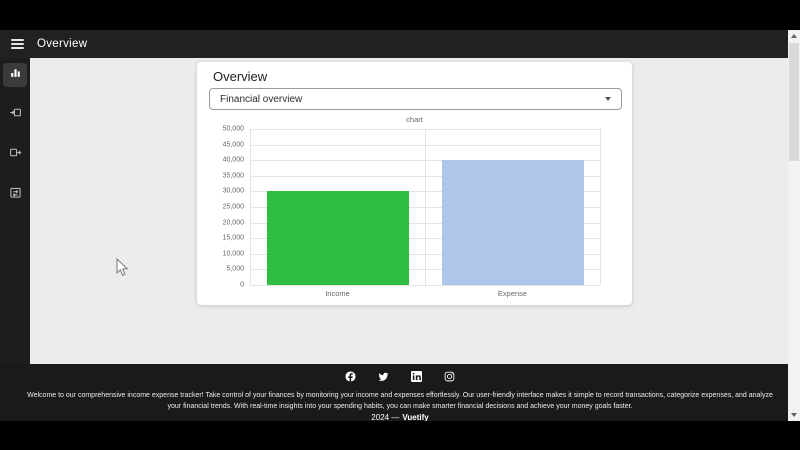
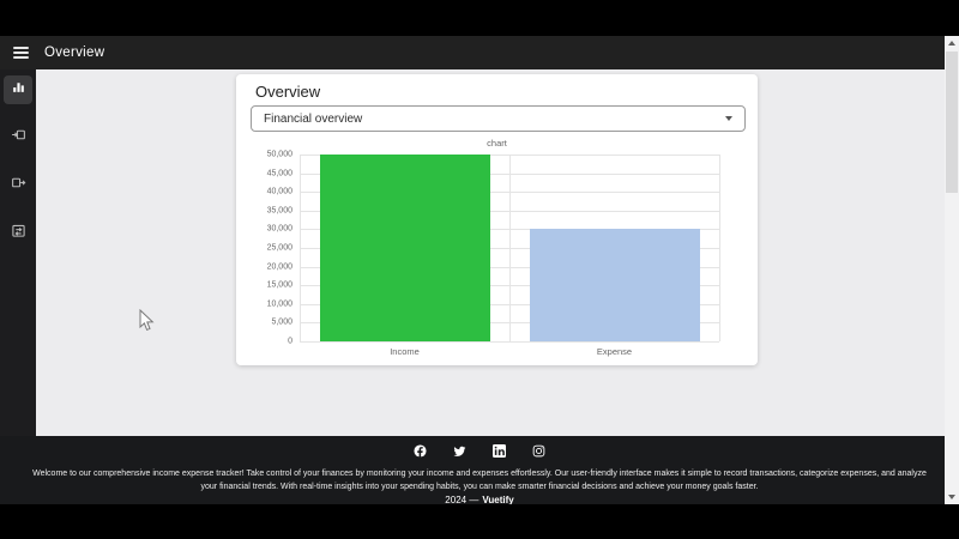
Income: 30000 -> 50000
Expense: 40000 -> 30000
